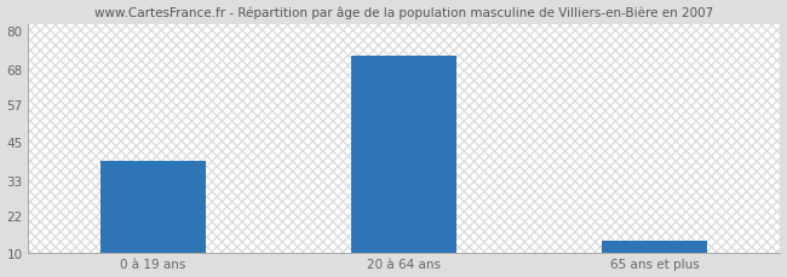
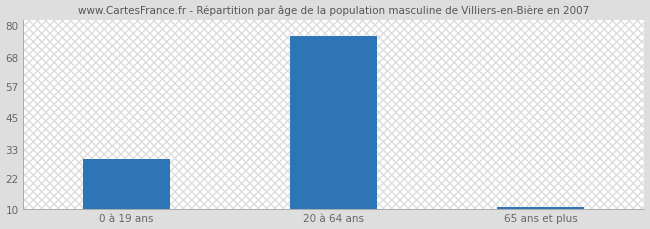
0 à 19 ans: 39 -> 29
20 à 64 ans: 72 -> 76
65 ans et plus: 14 -> 11
